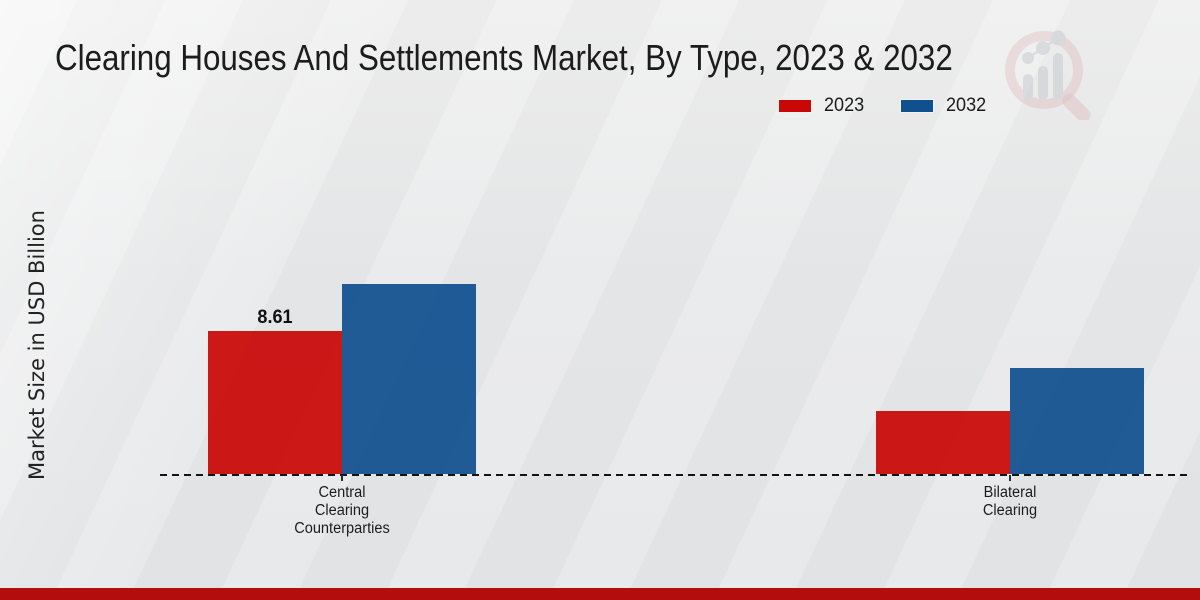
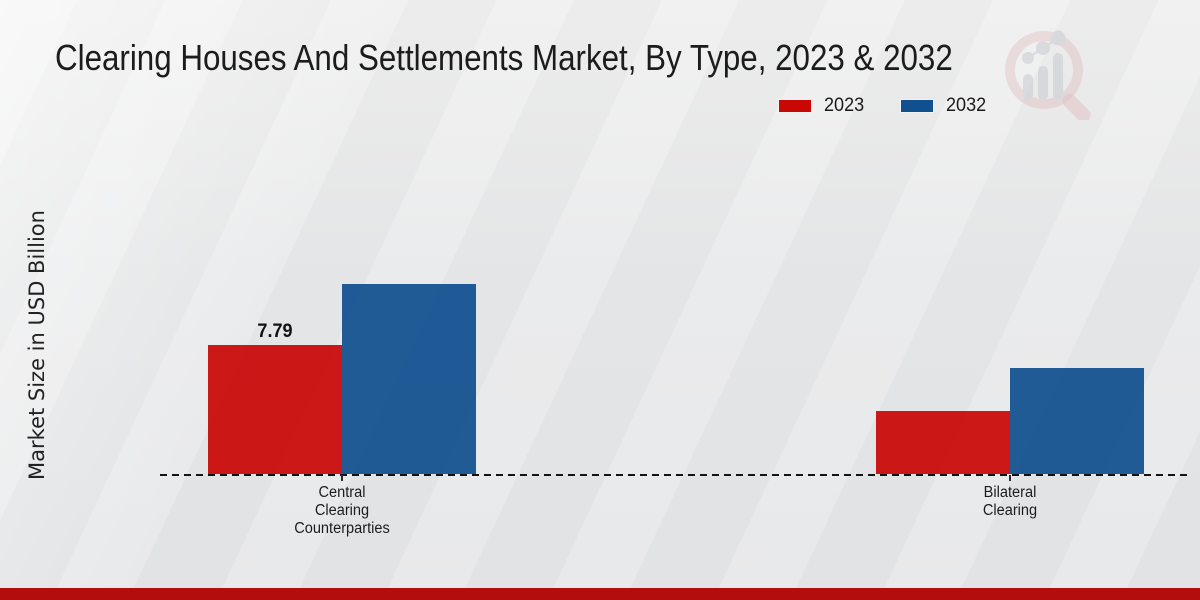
2023/Central Clearing Counterparties: 8.61 -> 7.79
